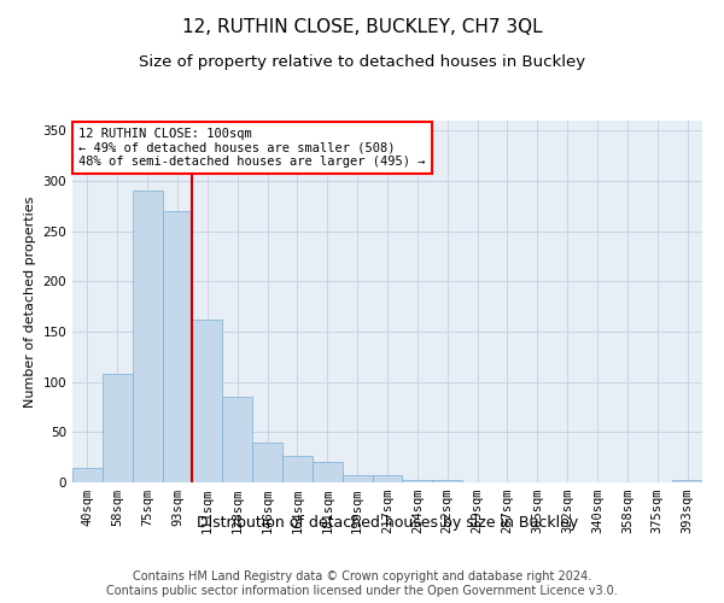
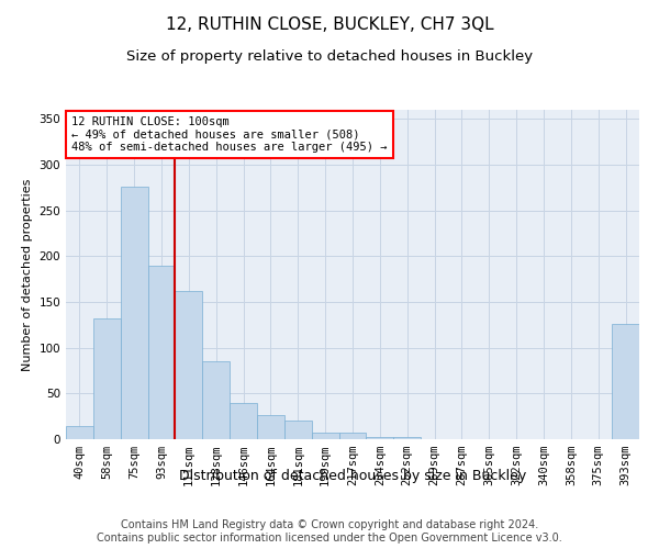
58sqm: 108 -> 132
75sqm: 290 -> 276
93sqm: 270 -> 190
393sqm: 2 -> 126
